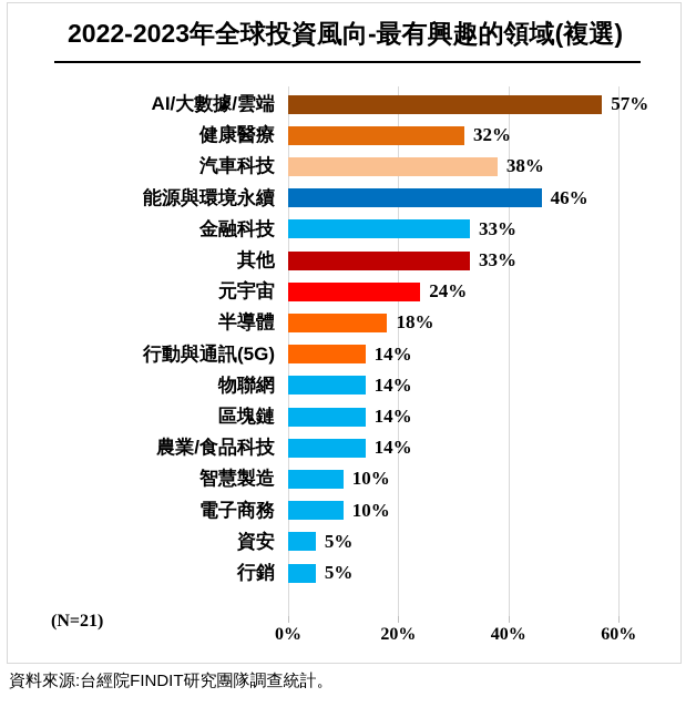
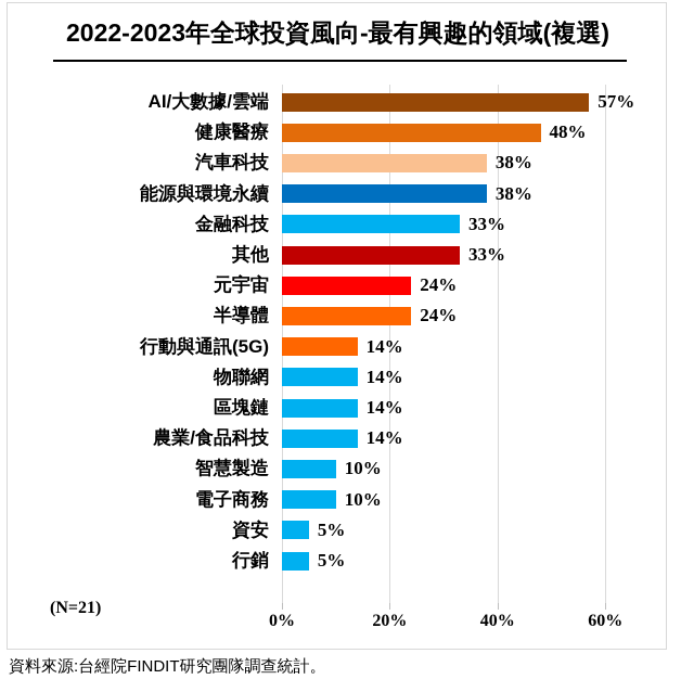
健康醫療: 32% -> 48%
能源與環境永續: 46% -> 38%
半導體: 18% -> 24%
